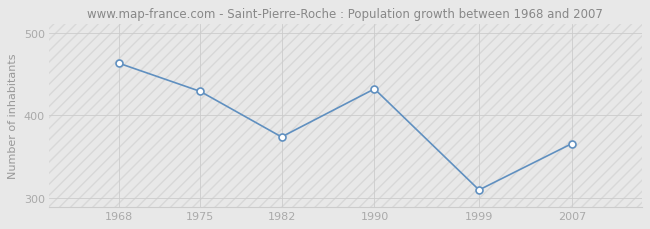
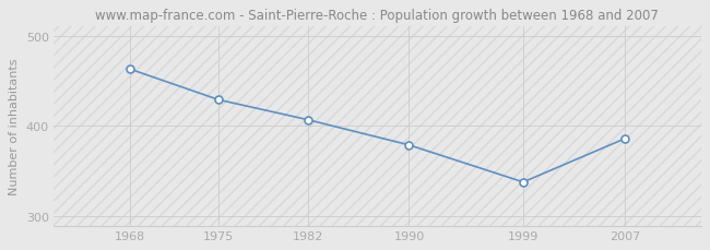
1982: 374 -> 407
1990: 432 -> 379
1999: 310 -> 338
2007: 366 -> 386
